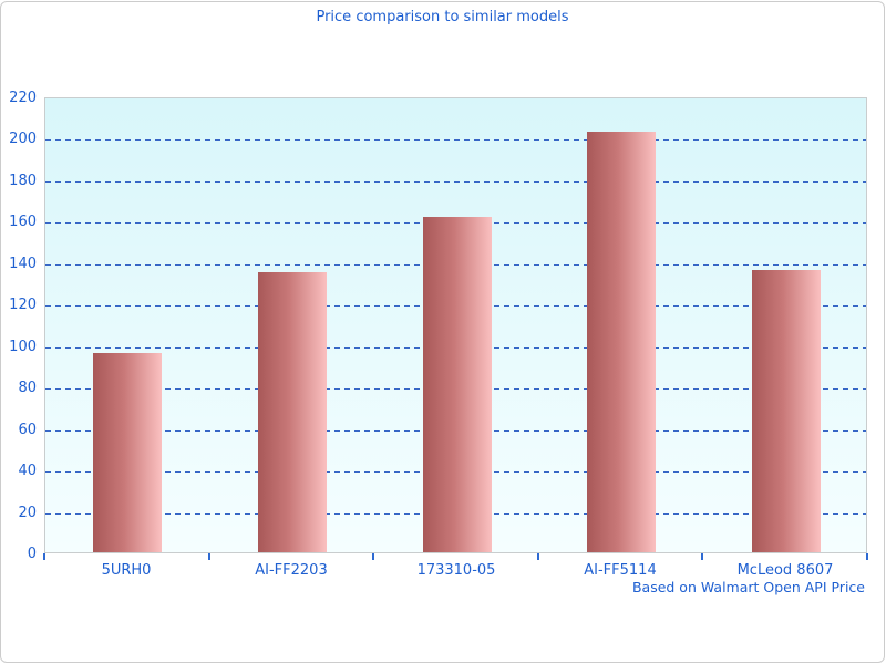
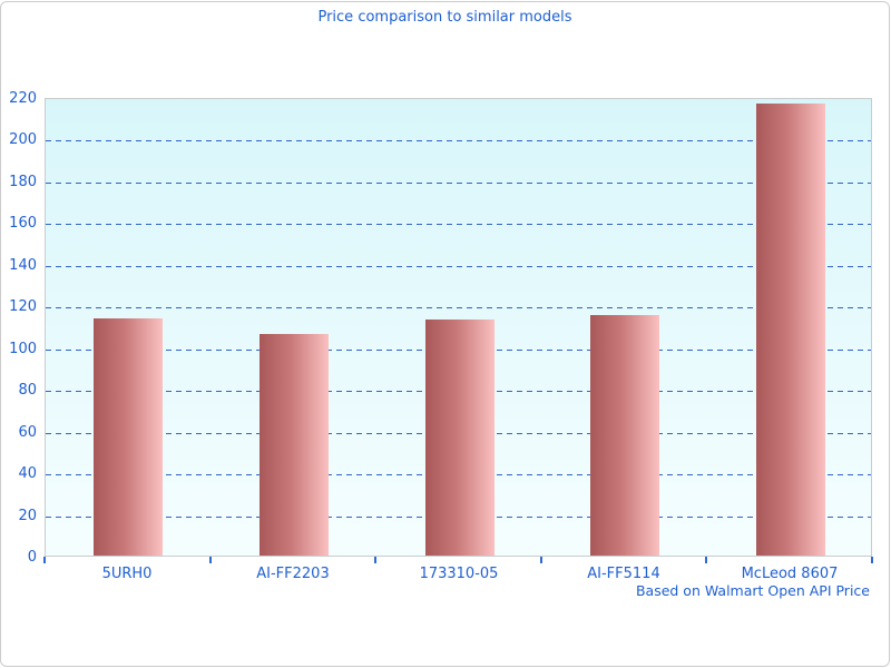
5URH0: 96 -> 114
AI-FF2203: 135 -> 106
173310-05: 162 -> 113
AI-FF5114: 203 -> 116
McLeod 8607: 136 -> 217
